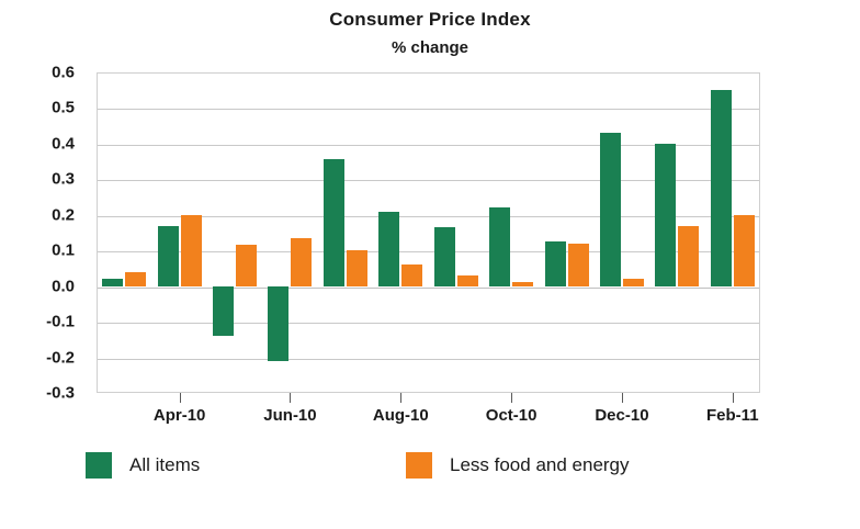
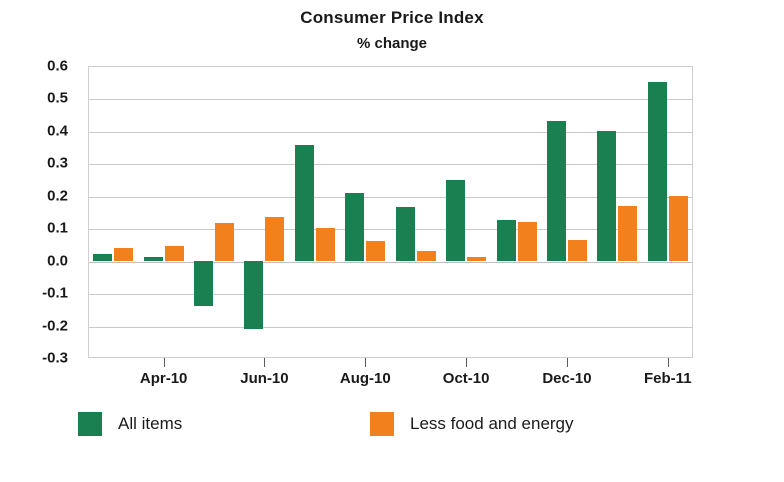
All items/Apr-10: 0.17 -> 0.01
Less food and energy/Apr-10: 0.20 -> 0.04
All items/Oct-10: 0.22 -> 0.25
Less food and energy/Dec-10: 0.02 -> 0.07
